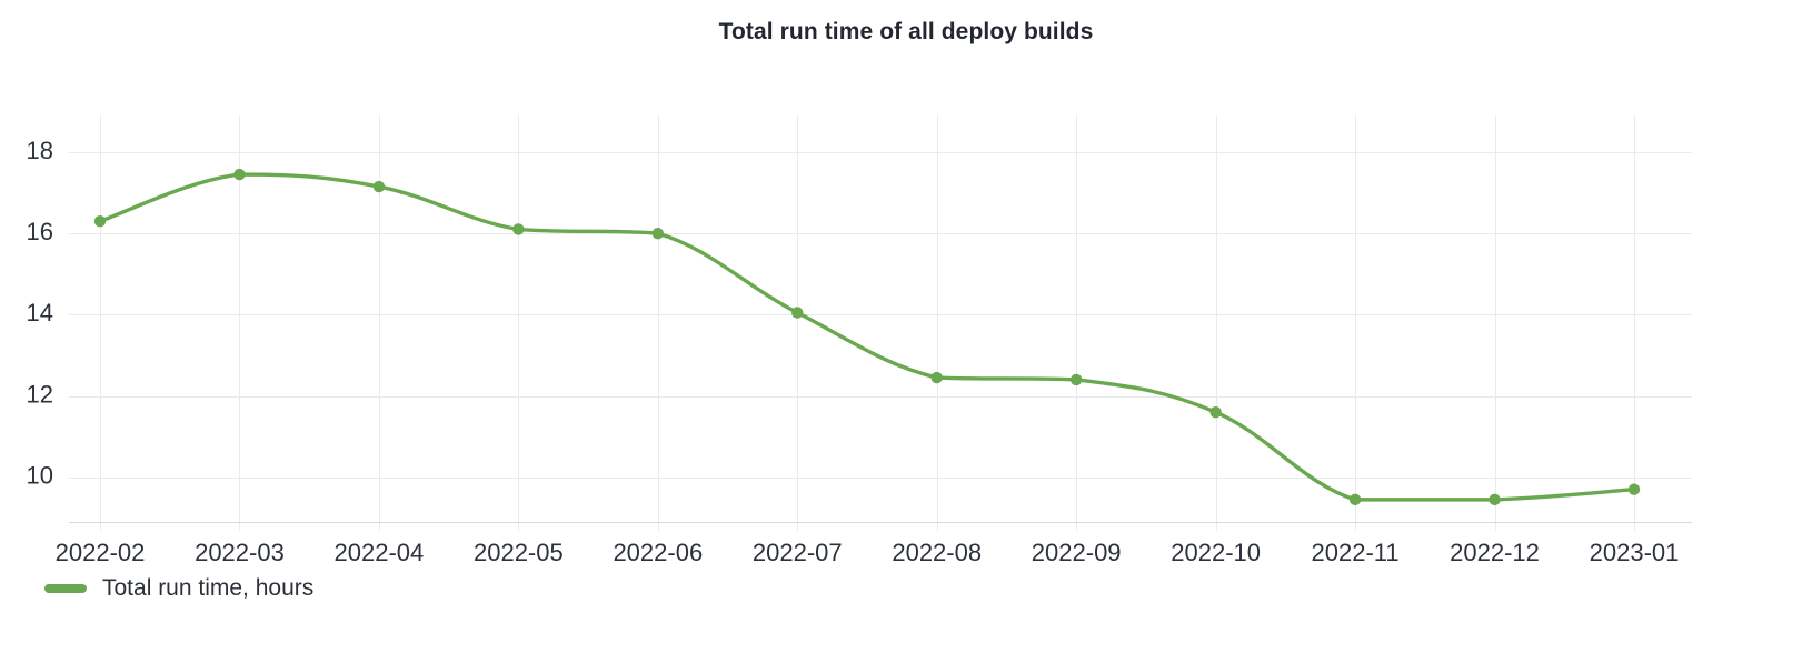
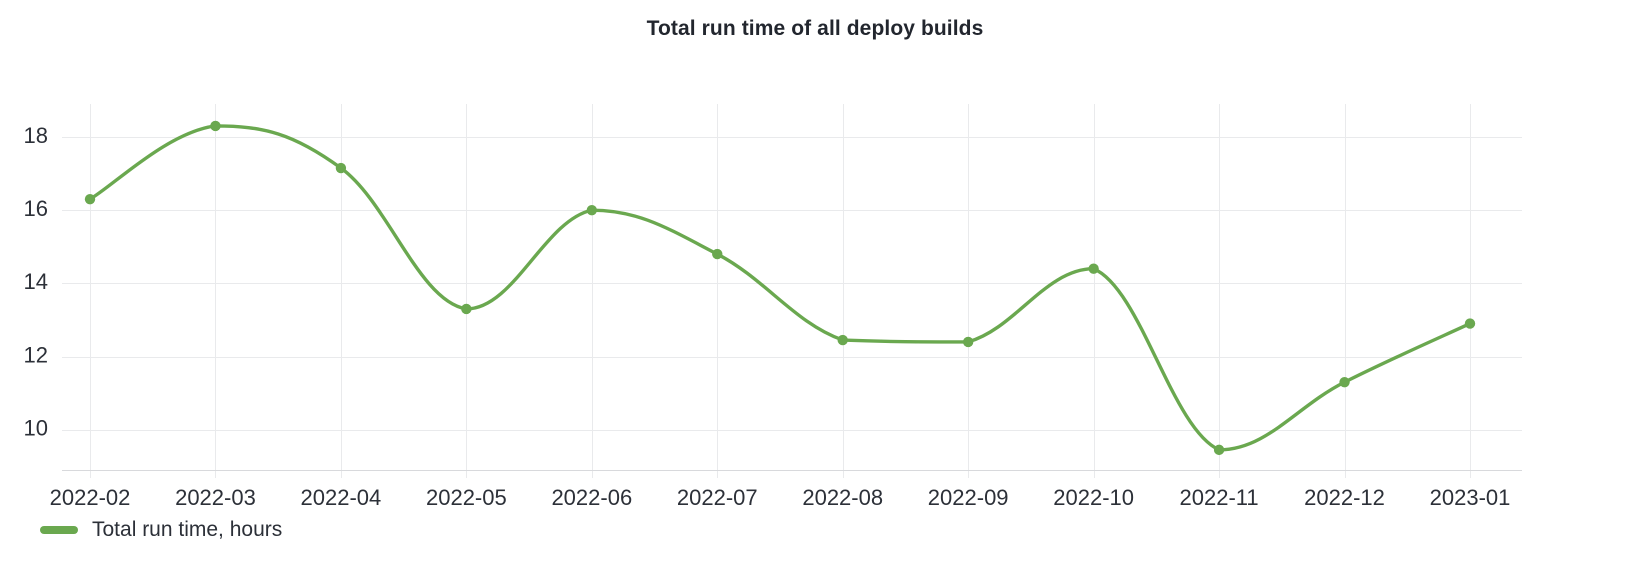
2022-03: 17.4 -> 18.3
2022-05: 16.1 -> 13.3
2022-07: 14.1 -> 14.8
2022-10: 11.6 -> 14.4
2022-12: 9.4 -> 11.3
2023-01: 9.7 -> 12.9
